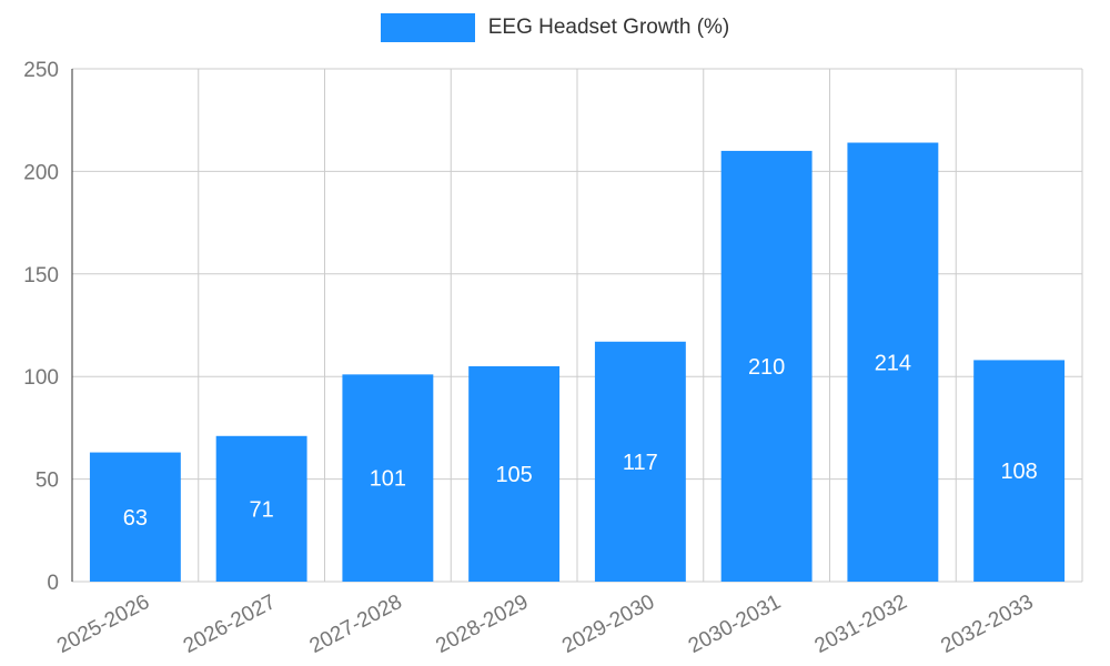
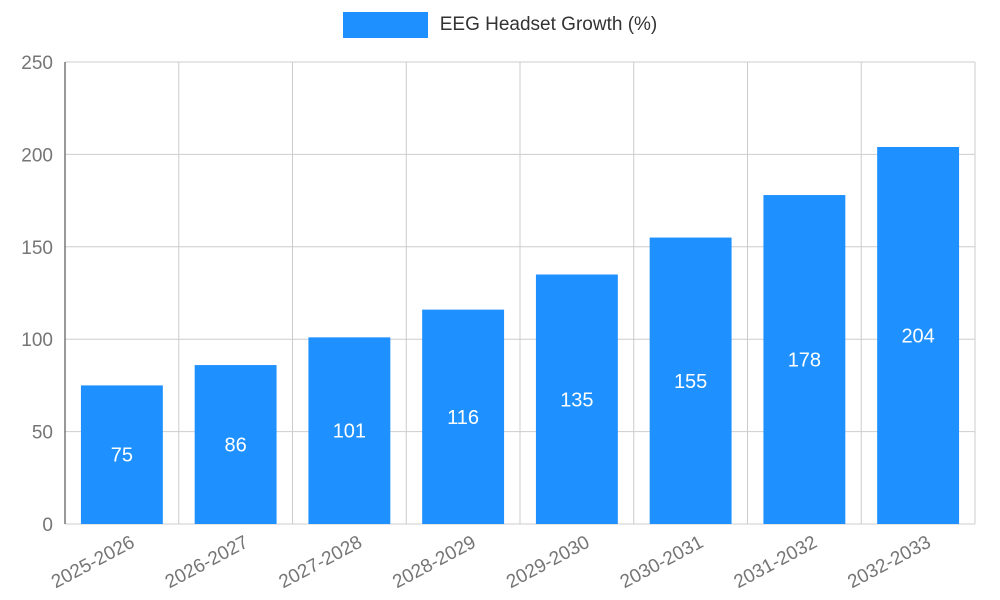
2025-2026: 63 -> 75
2026-2027: 71 -> 86
2028-2029: 105 -> 116
2029-2030: 117 -> 135
2030-2031: 210 -> 155
2031-2032: 214 -> 178
2032-2033: 108 -> 204
